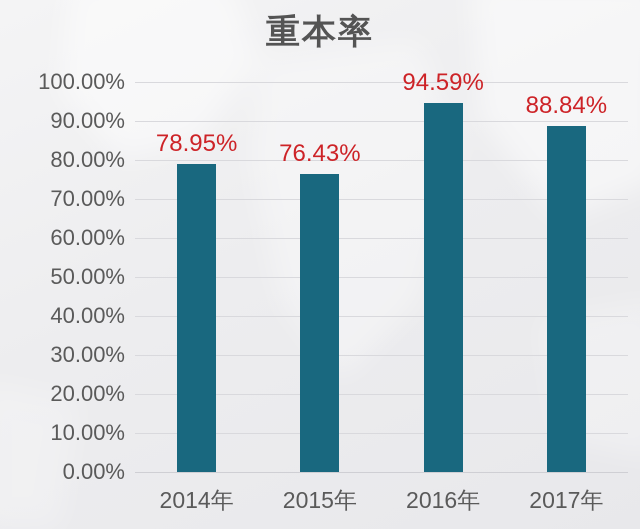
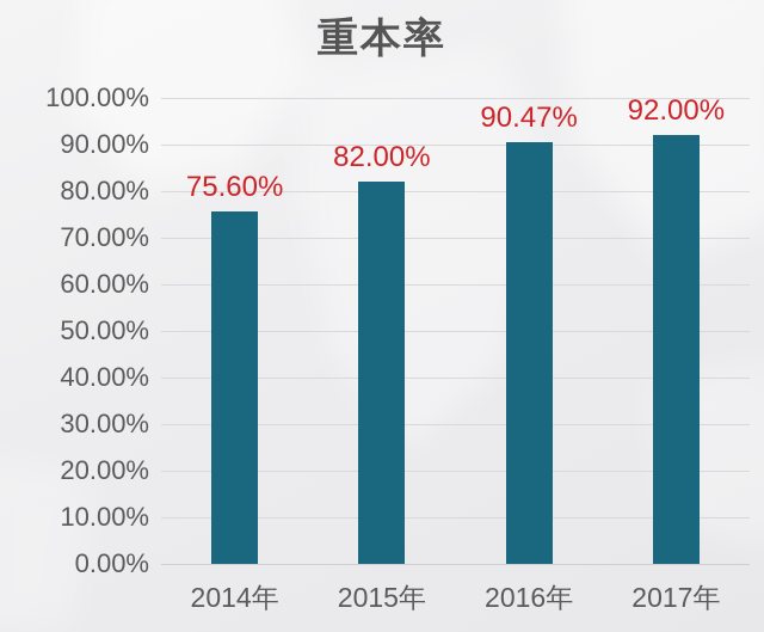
2014年: 78.95% -> 75.60%
2015年: 76.43% -> 82.00%
2016年: 94.59% -> 90.47%
2017年: 88.84% -> 92.00%
